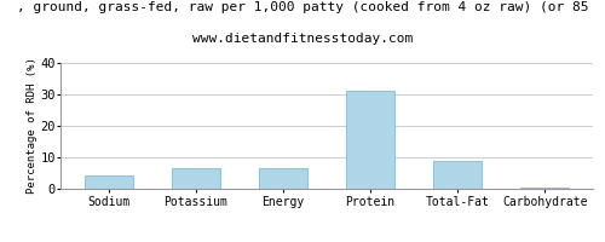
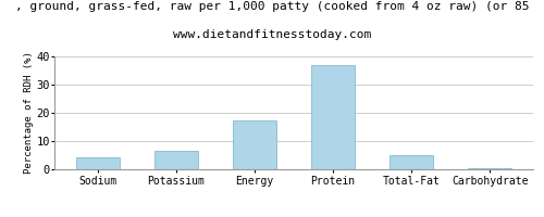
Energy: 6.5 -> 17.5
Protein: 31.0 -> 37.0
Total-Fat: 9.0 -> 5.0
